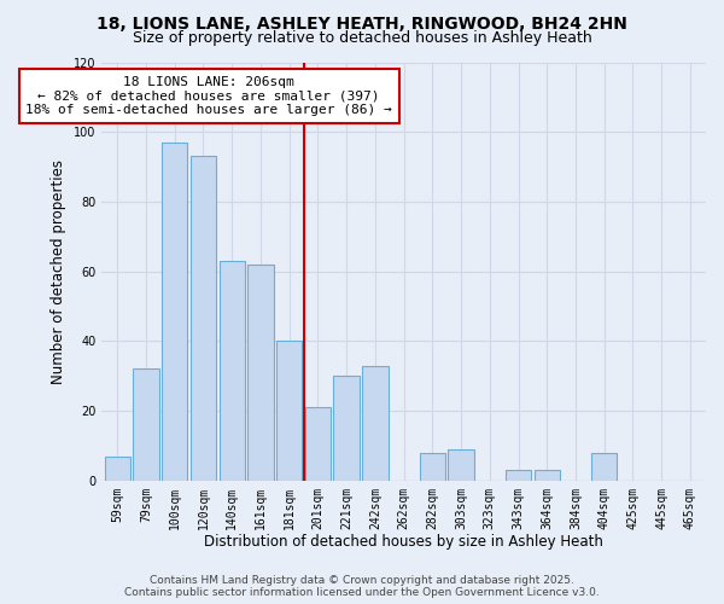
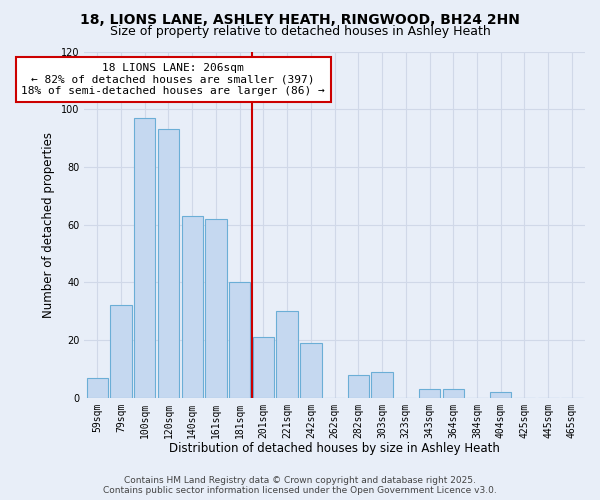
242sqm: 33 -> 19
404sqm: 8 -> 2
